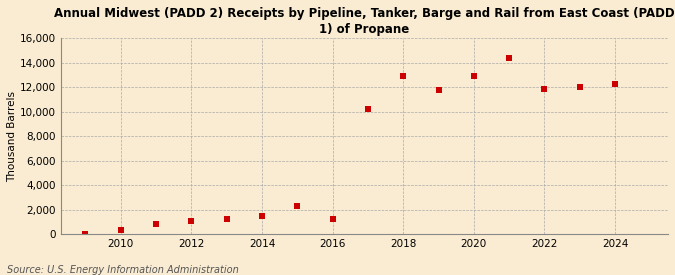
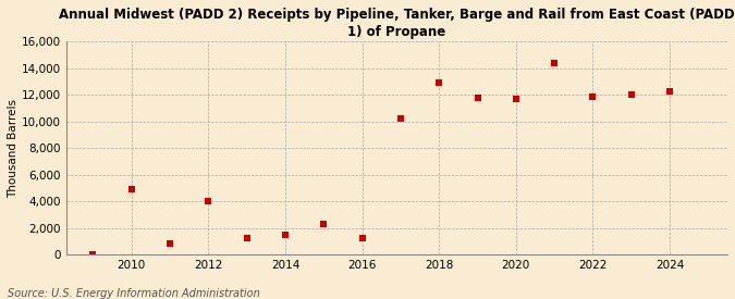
2010: 300 -> 4,900
2012: 1,100 -> 4,000
2020: 12,900 -> 11,700
